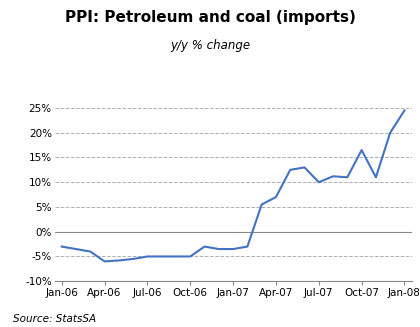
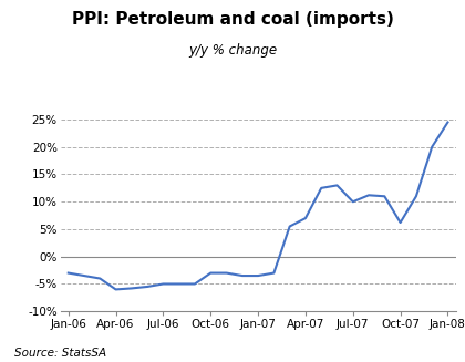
Oct-06: -5.0% -> -3.0%
Oct-07: 16.5% -> 6.2%
